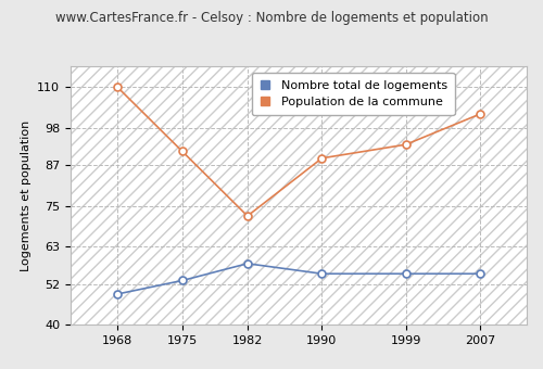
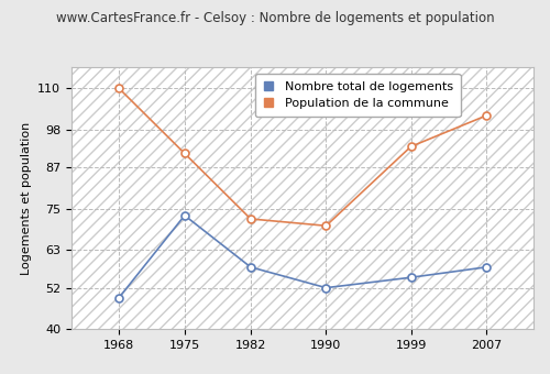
Nombre total de logements/1975: 53 -> 73
Nombre total de logements/1990: 55 -> 52
Population de la commune/1990: 89 -> 70
Nombre total de logements/2007: 55 -> 58
